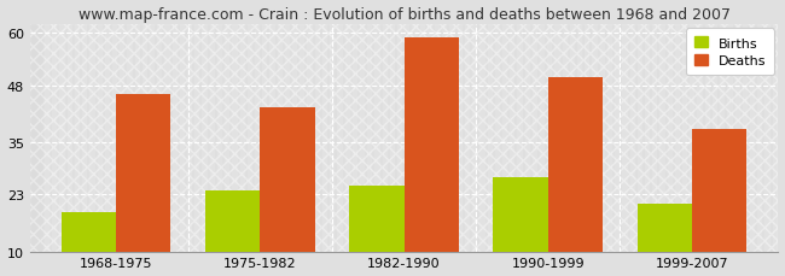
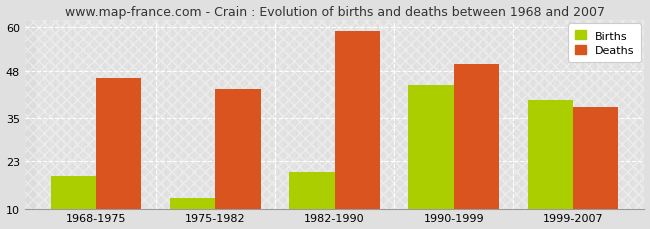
Births/1975-1982: 24 -> 13
Births/1982-1990: 25 -> 20
Births/1990-1999: 27 -> 44
Births/1999-2007: 21 -> 40
